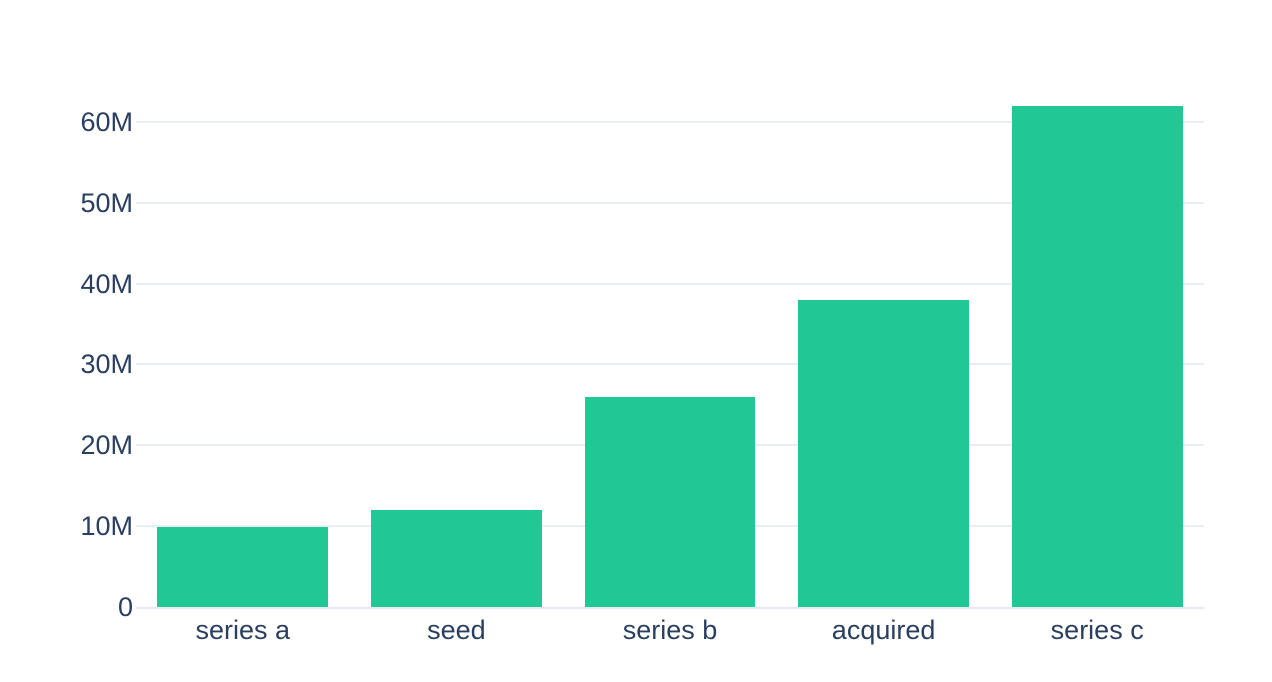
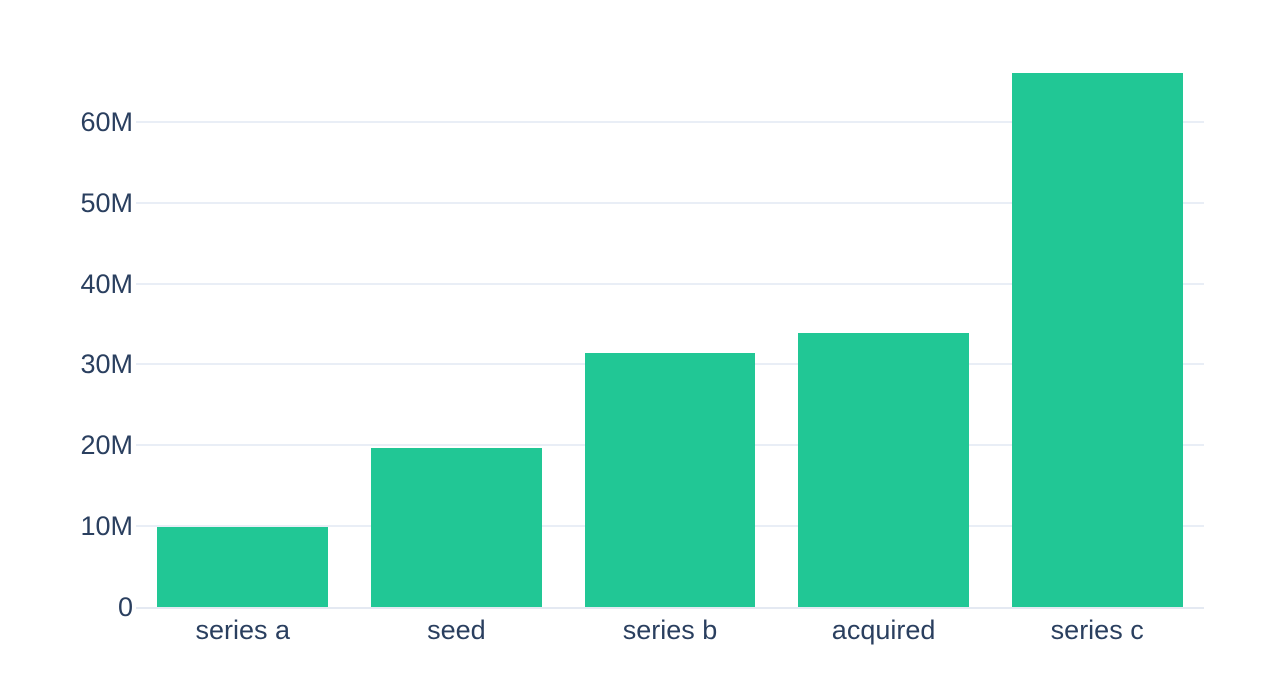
seed: 12M -> 20M
series b: 26M -> 31M
acquired: 38M -> 34M
series c: 62M -> 66M
